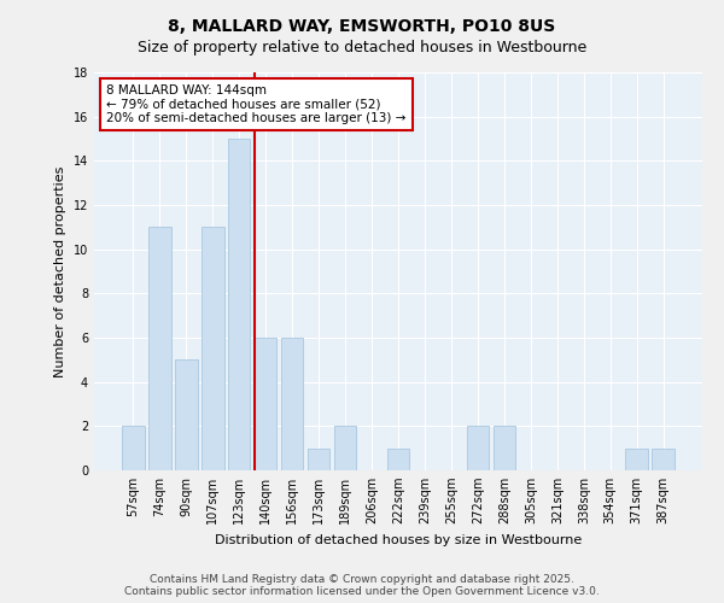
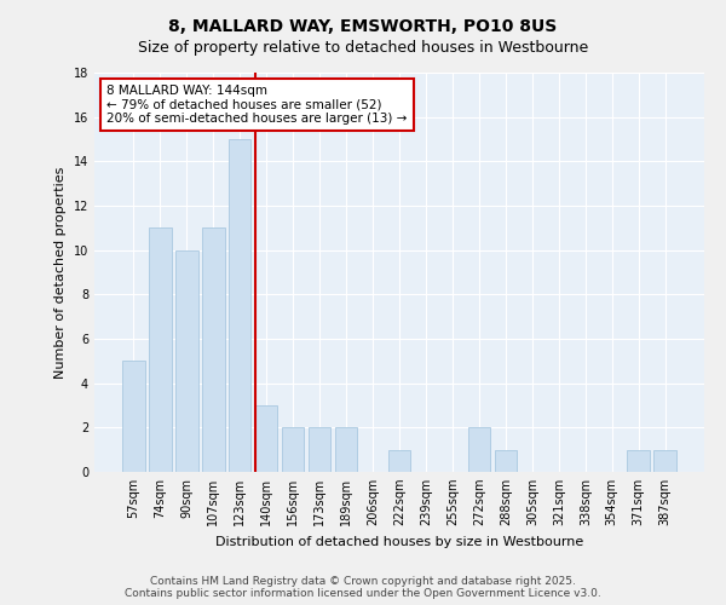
57sqm: 2 -> 5
90sqm: 5 -> 10
140sqm: 6 -> 3
156sqm: 6 -> 2
173sqm: 1 -> 2
288sqm: 2 -> 1
